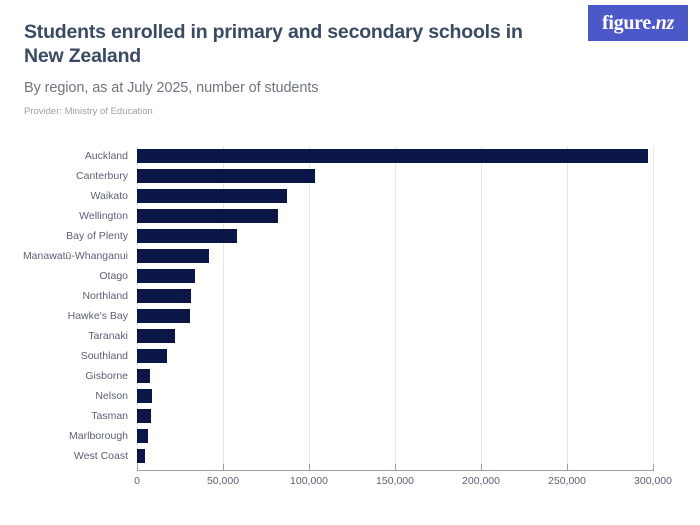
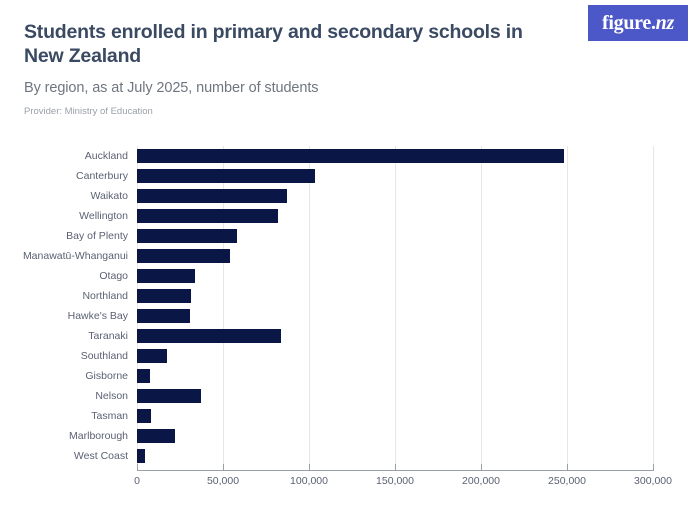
Auckland: 297000 -> 248000
Manawatū-Whanganui: 42000 -> 54000
Taranaki: 22000 -> 84000
Nelson: 9000 -> 37000
Marlborough: 6000 -> 22000
